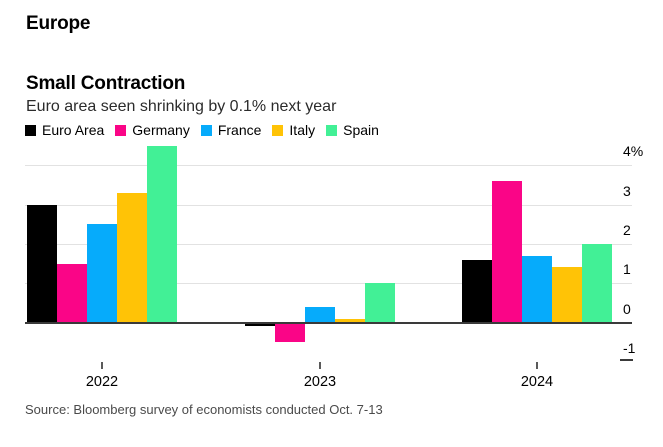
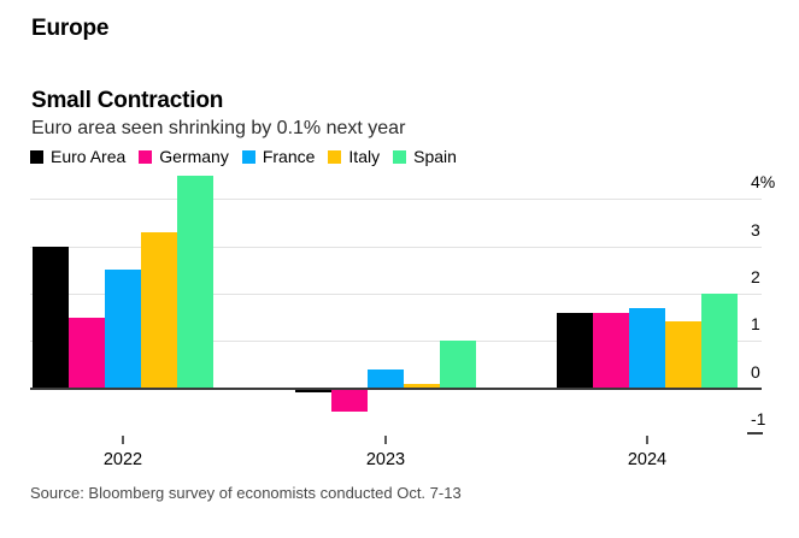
Germany/2024: 3.6% -> 1.6%
